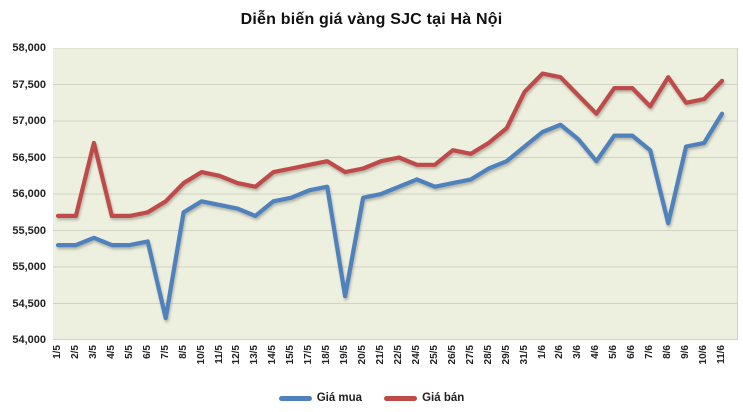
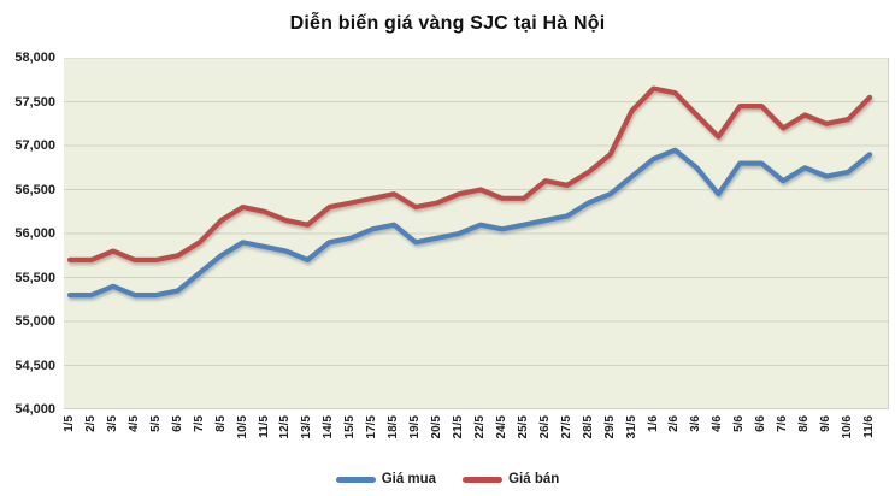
Giá bán/3/5: 56700 -> 55800
Giá mua/7/5: 54300 -> 55600
Giá mua/19/5: 54600 -> 55900
Giá mua/24/5: 56200 -> 56000
Giá mua/8/6: 55600 -> 56800
Giá bán/8/6: 57600 -> 57400
Giá mua/11/6: 57100 -> 56900
